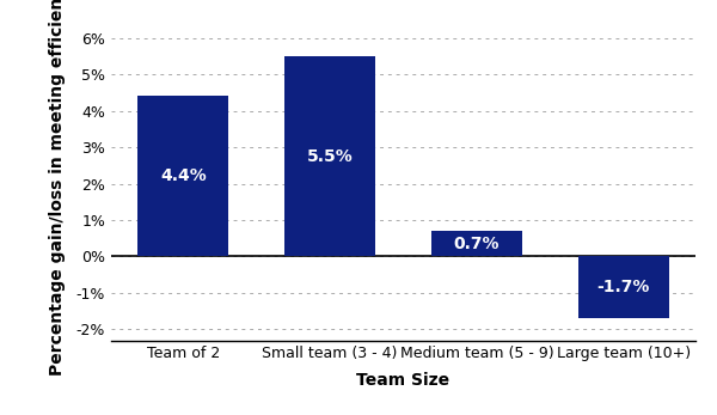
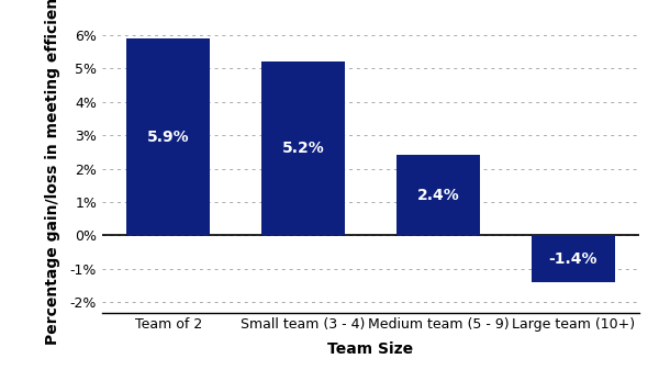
Team of 2: 4.4% -> 5.9%
Small team (3 - 4): 5.5% -> 5.2%
Medium team (5 - 9): 0.7% -> 2.4%
Large team (10+): -1.7% -> -1.4%
